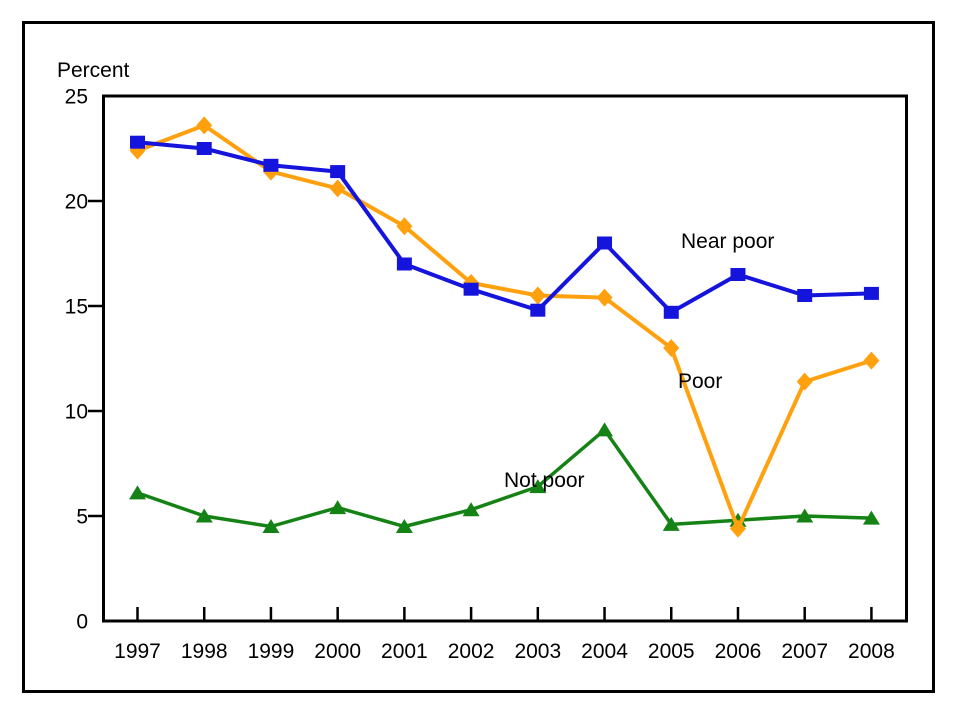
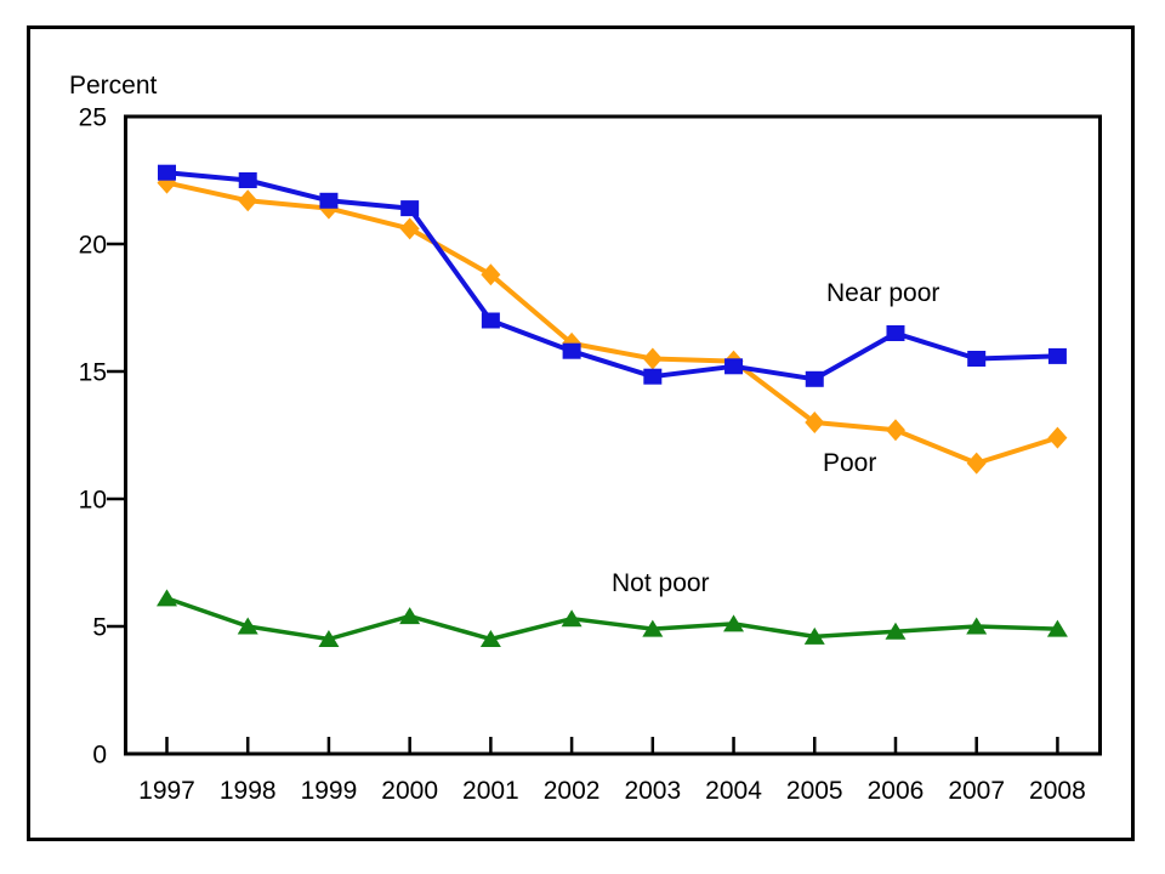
Poor/1998: 23.6 -> 21.7
Not poor/2003: 6.4 -> 4.9
Not poor/2004: 9.1 -> 5.1
Near poor/2004: 18.0 -> 15.2
Poor/2006: 4.4 -> 12.7
